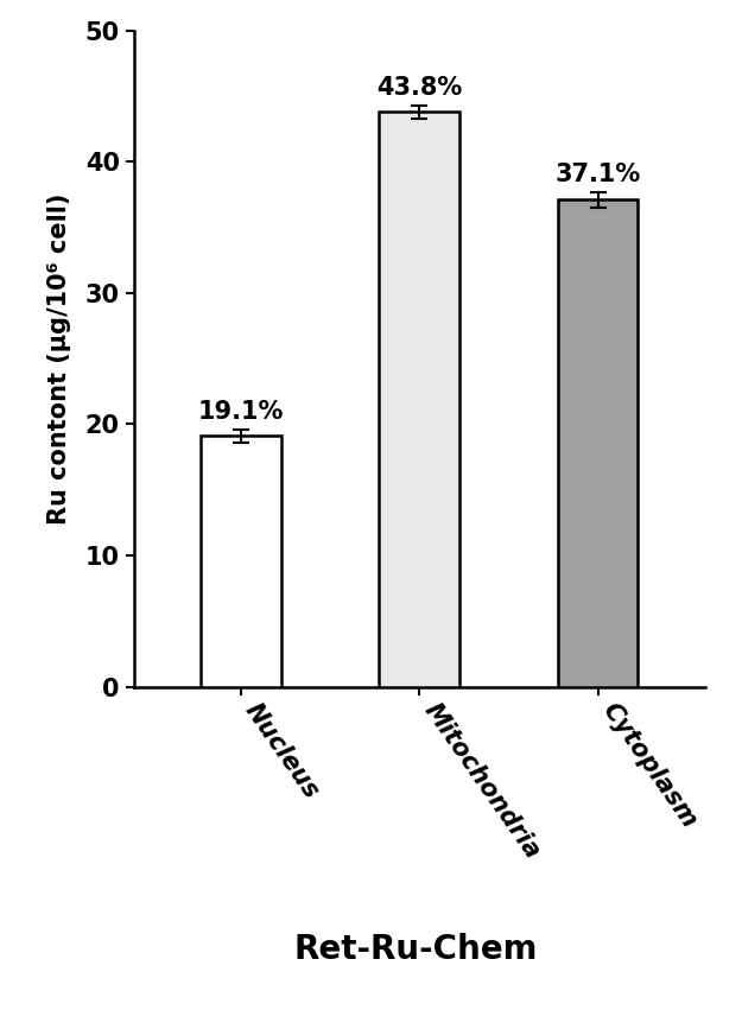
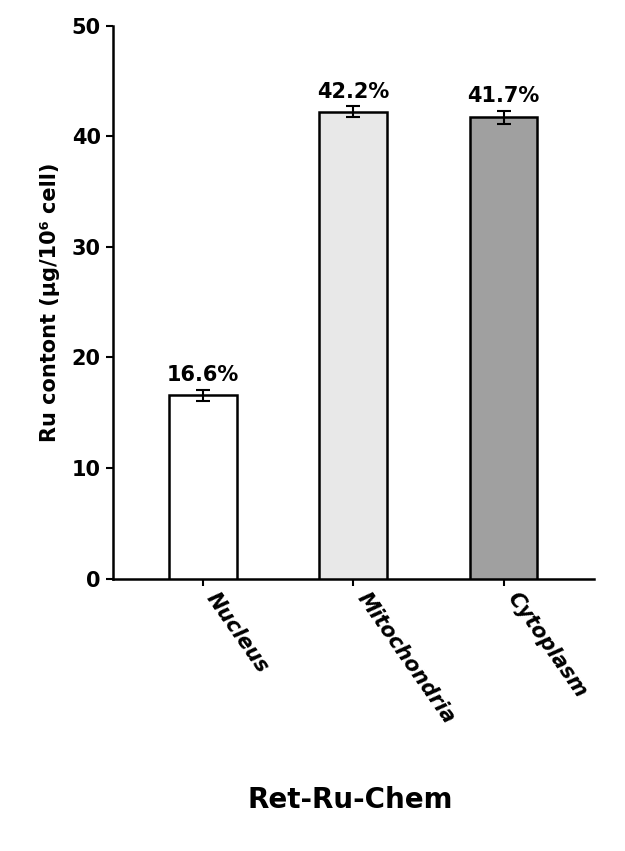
Nucleus: 19.1% -> 16.6%
Mitochondria: 43.8% -> 42.2%
Cytoplasm: 37.1% -> 41.7%
